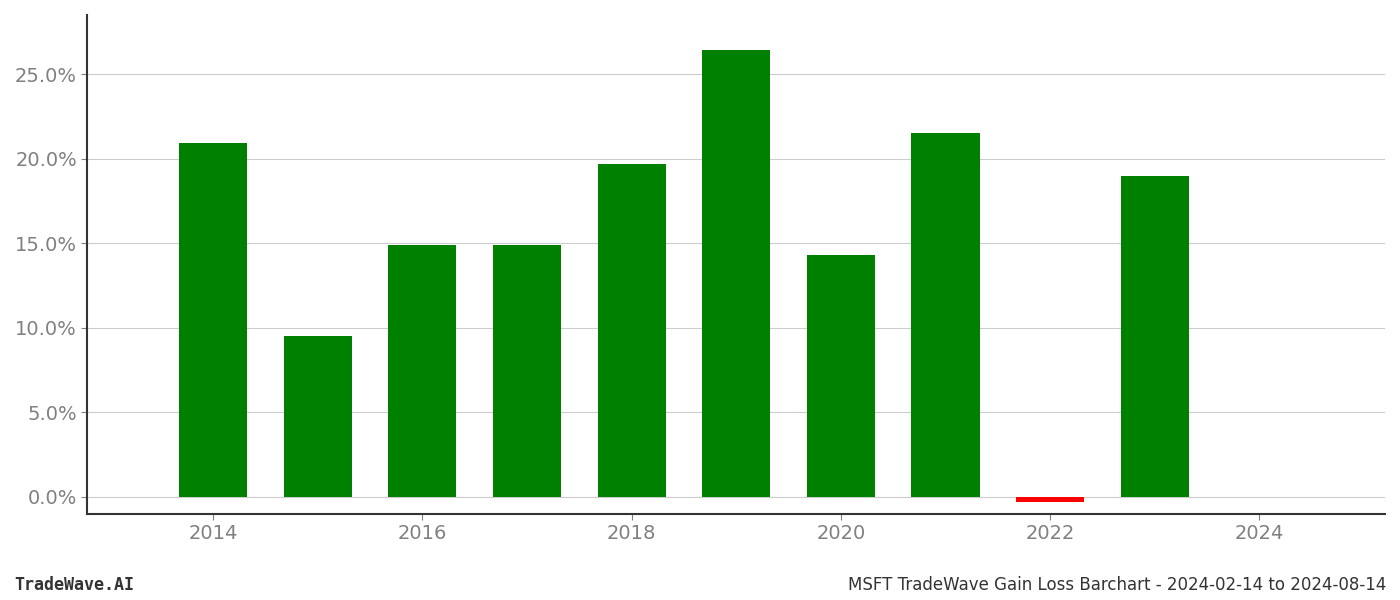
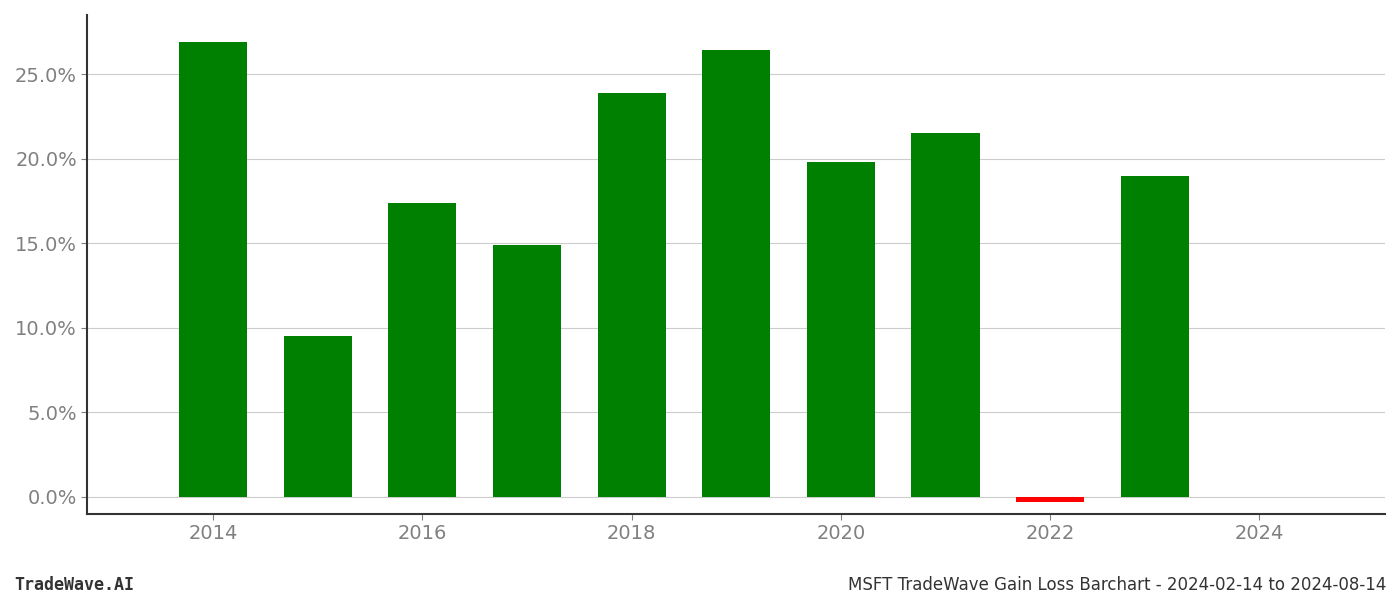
2014: 20.9% -> 26.9%
2016: 14.9% -> 17.4%
2018: 19.7% -> 23.9%
2020: 14.3% -> 19.8%
